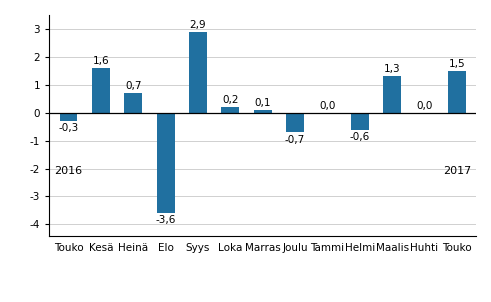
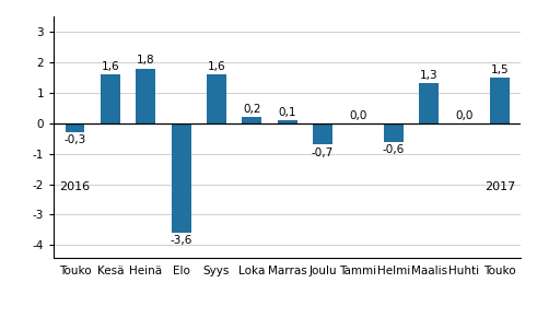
Heinä: 0,7 -> 1,8
Syys: 2,9 -> 1,6
